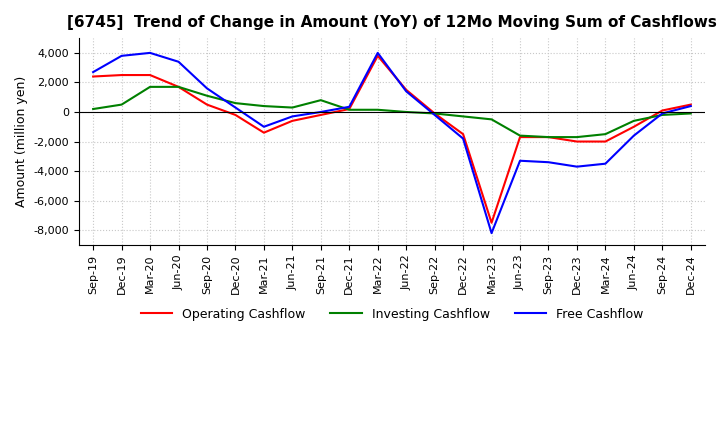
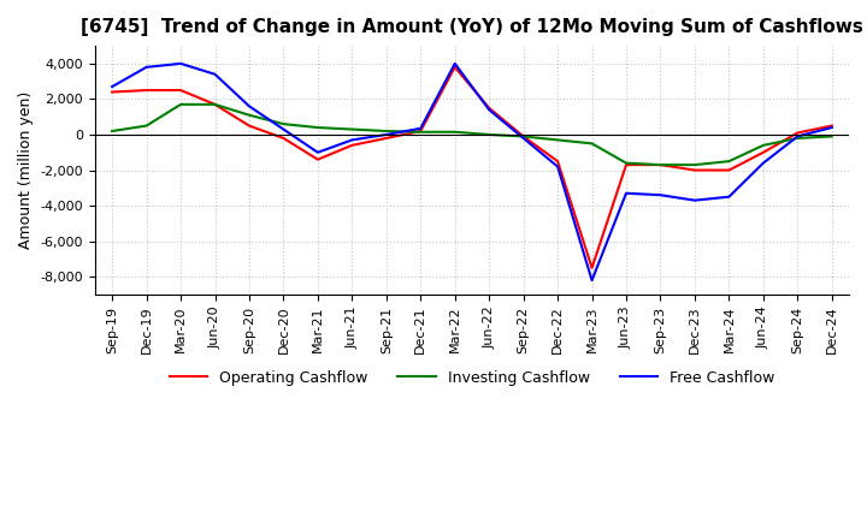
Investing Cashflow/Sep-21: 800 -> 200
